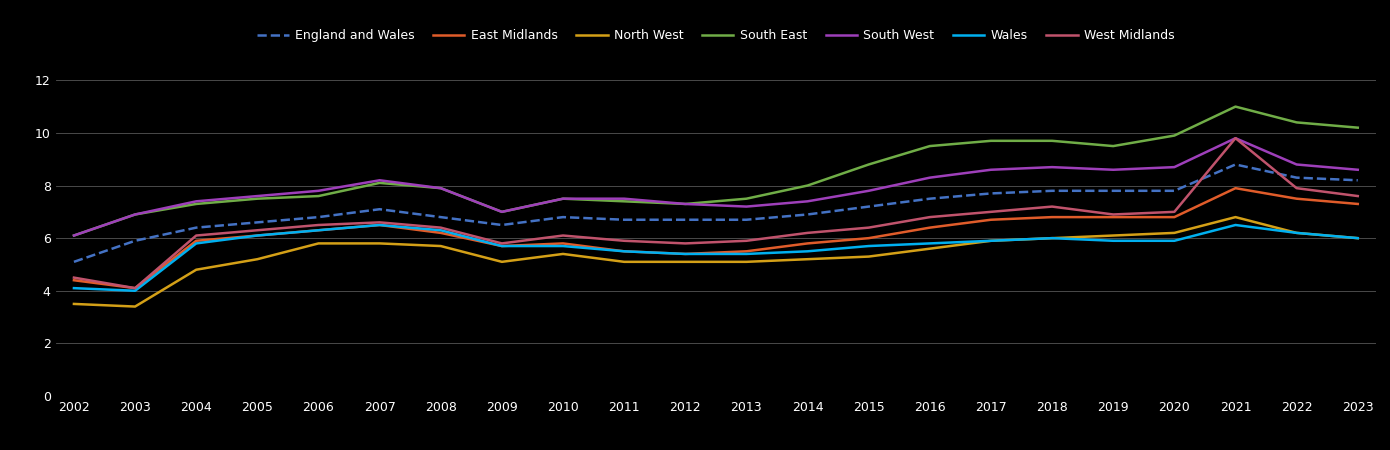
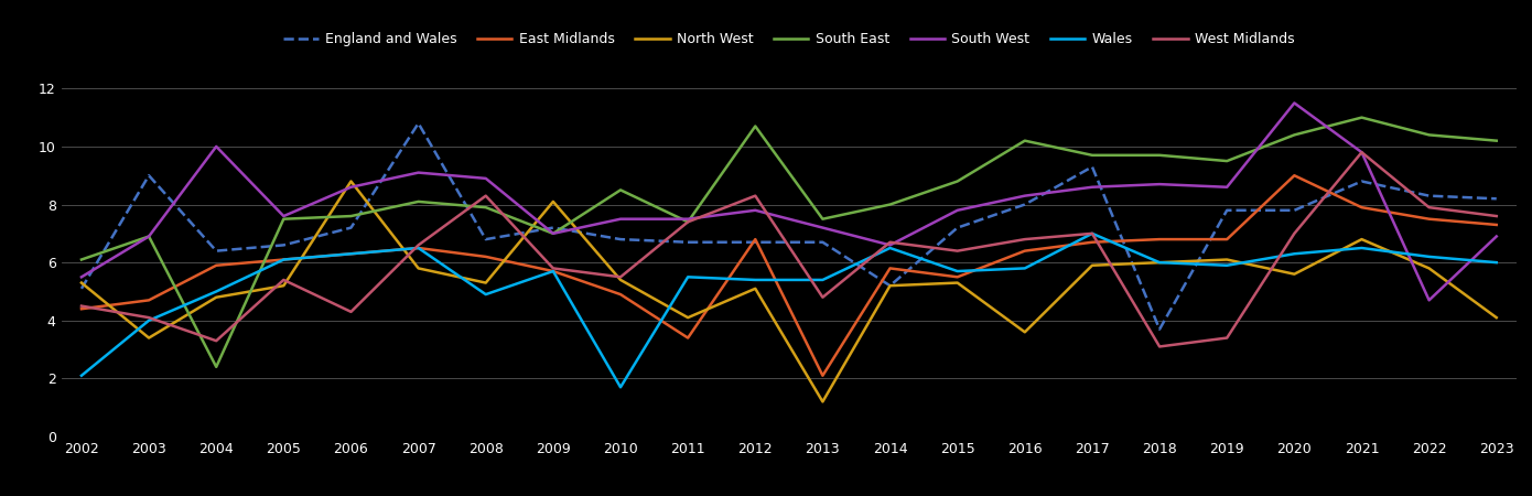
North West/2002: 3.5 -> 5.3
South West/2002: 6.1 -> 5.5
Wales/2002: 4.1 -> 2.1
England and Wales/2003: 5.9 -> 9.0
East Midlands/2003: 4.1 -> 4.7
South East/2004: 7.3 -> 2.4
South West/2004: 7.4 -> 10.0
Wales/2004: 5.8 -> 5.0
West Midlands/2004: 6.1 -> 3.3
West Midlands/2005: 6.3 -> 5.4
England and Wales/2006: 6.8 -> 7.2
North West/2006: 5.8 -> 8.8
South West/2006: 7.8 -> 8.6
West Midlands/2006: 6.5 -> 4.3
England and Wales/2007: 7.1 -> 10.8
South West/2007: 8.2 -> 9.1
North West/2008: 5.7 -> 5.3
South West/2008: 7.9 -> 8.9
Wales/2008: 6.3 -> 4.9
West Midlands/2008: 6.4 -> 8.3
England and Wales/2009: 6.5 -> 7.2
North West/2009: 5.1 -> 8.1
East Midlands/2010: 5.8 -> 4.9
South East/2010: 7.5 -> 8.5
Wales/2010: 5.7 -> 1.7
West Midlands/2010: 6.1 -> 5.5
East Midlands/2011: 5.5 -> 3.4
North West/2011: 5.1 -> 4.1
West Midlands/2011: 5.9 -> 7.4
East Midlands/2012: 5.4 -> 6.8
South East/2012: 7.3 -> 10.7
South West/2012: 7.3 -> 7.8
West Midlands/2012: 5.8 -> 8.3
East Midlands/2013: 5.5 -> 2.1
North West/2013: 5.1 -> 1.2
West Midlands/2013: 5.9 -> 4.8
England and Wales/2014: 6.9 -> 5.2
South West/2014: 7.4 -> 6.6
Wales/2014: 5.5 -> 6.5
West Midlands/2014: 6.2 -> 6.7
East Midlands/2015: 6.0 -> 5.5
England and Wales/2016: 7.5 -> 8.0
North West/2016: 5.6 -> 3.6
South East/2016: 9.5 -> 10.2
England and Wales/2017: 7.7 -> 9.3
Wales/2017: 5.9 -> 7.0
England and Wales/2018: 7.8 -> 3.7
West Midlands/2018: 7.2 -> 3.1
West Midlands/2019: 6.9 -> 3.4
East Midlands/2020: 6.8 -> 9.0
North West/2020: 6.2 -> 5.6
South East/2020: 9.9 -> 10.4
South West/2020: 8.7 -> 11.5
Wales/2020: 5.9 -> 6.3
North West/2022: 6.2 -> 5.8
South West/2022: 8.8 -> 4.7
North West/2023: 6.0 -> 4.1
South West/2023: 8.6 -> 6.9
